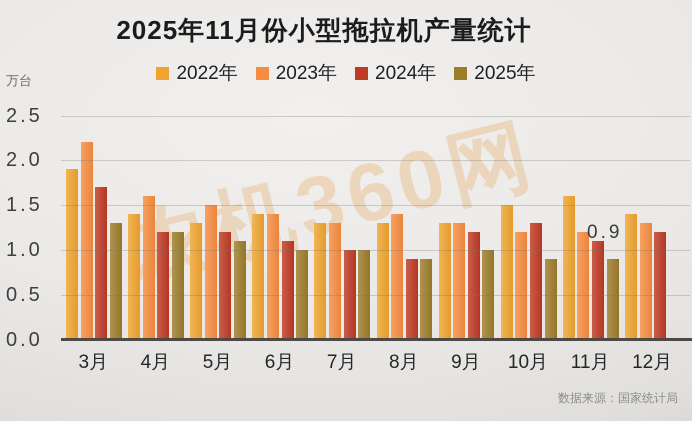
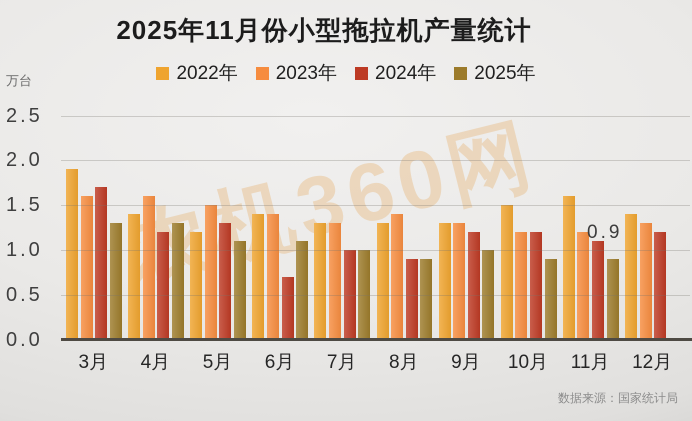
2023年/3月: 2.2 -> 1.6
2025年/4月: 1.2 -> 1.3
2022年/5月: 1.3 -> 1.2
2024年/5月: 1.2 -> 1.3
2024年/6月: 1.1 -> 0.7
2025年/6月: 1.0 -> 1.1
2024年/10月: 1.3 -> 1.2
